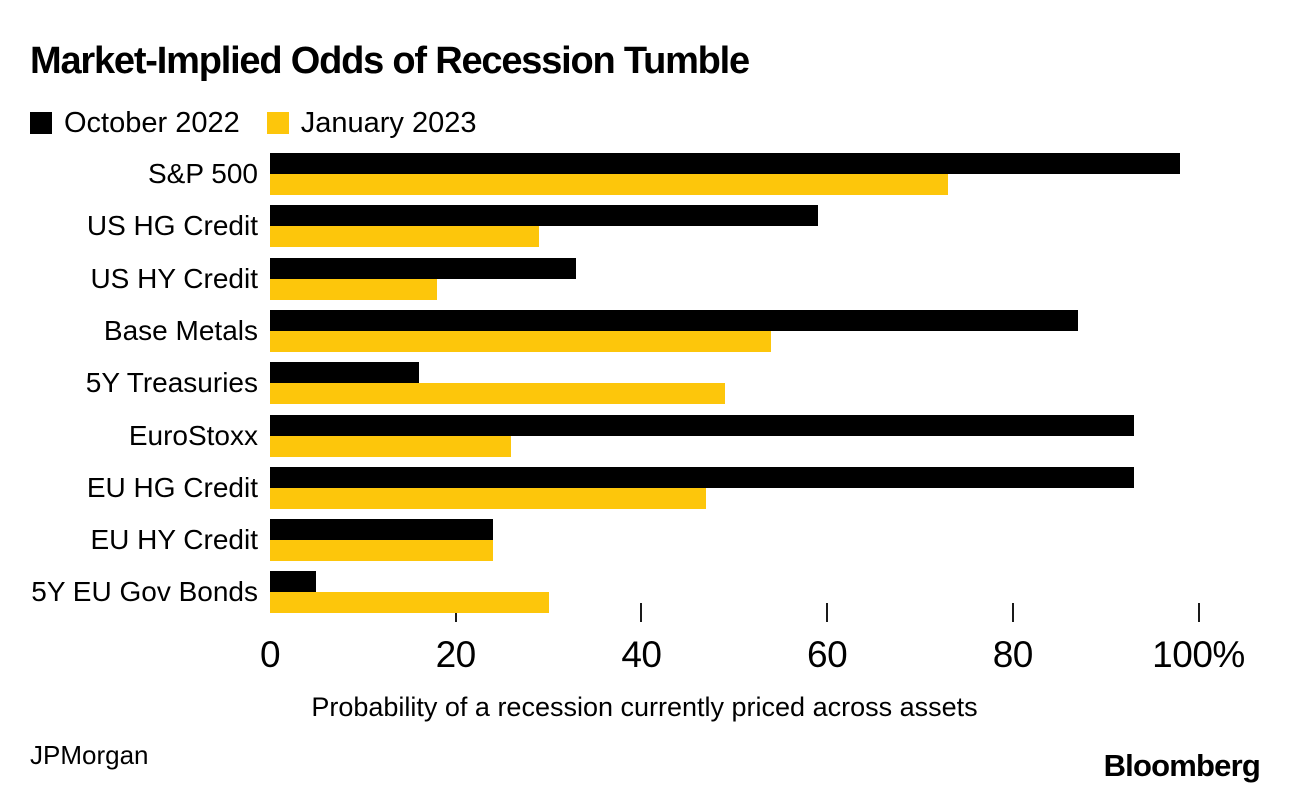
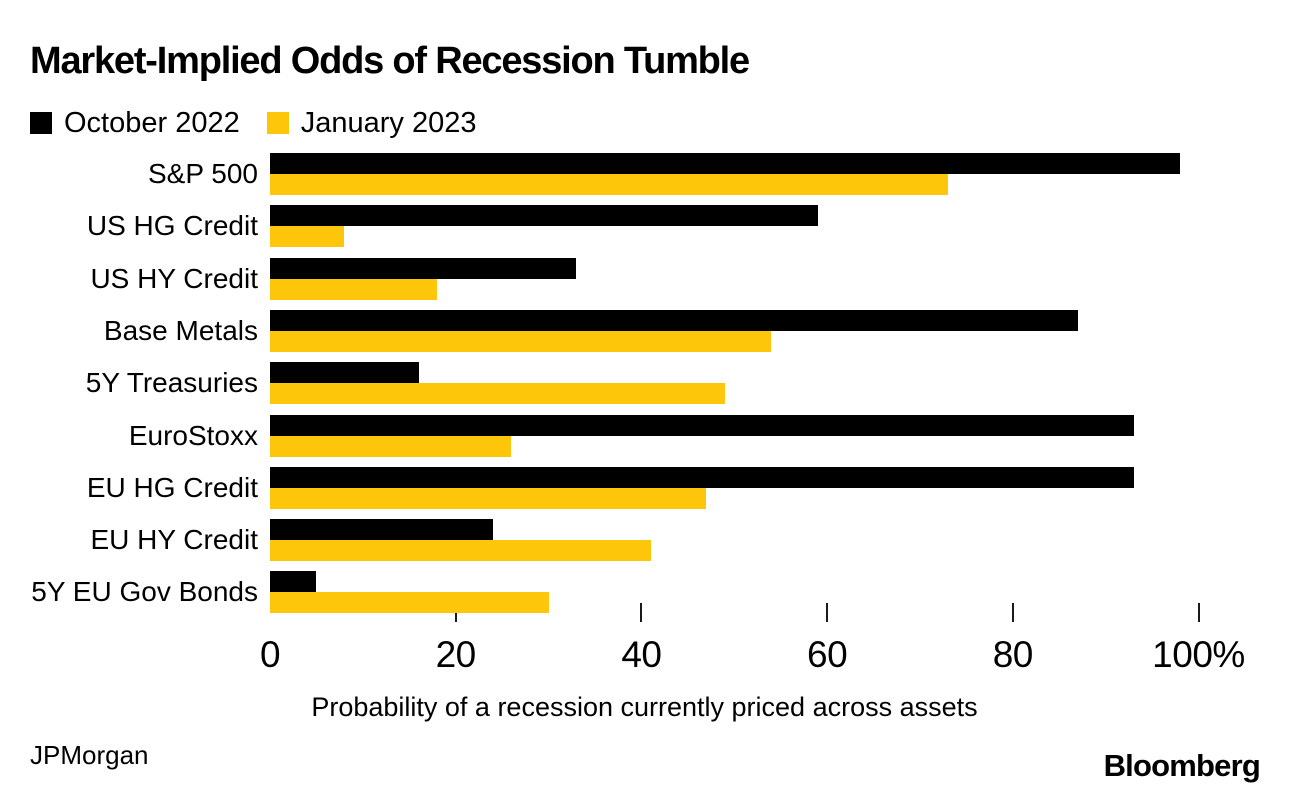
January 2023/US HG Credit: 29% -> 8%
January 2023/EU HY Credit: 24% -> 41%
